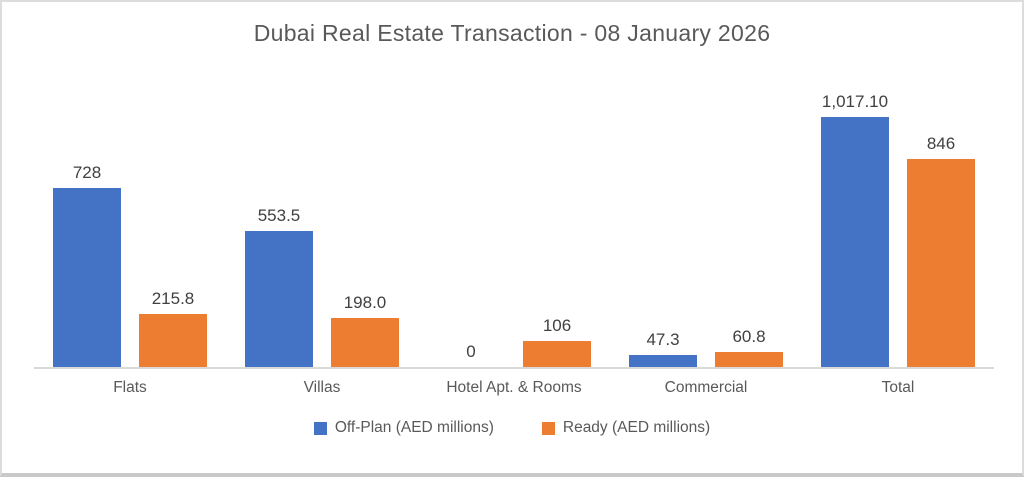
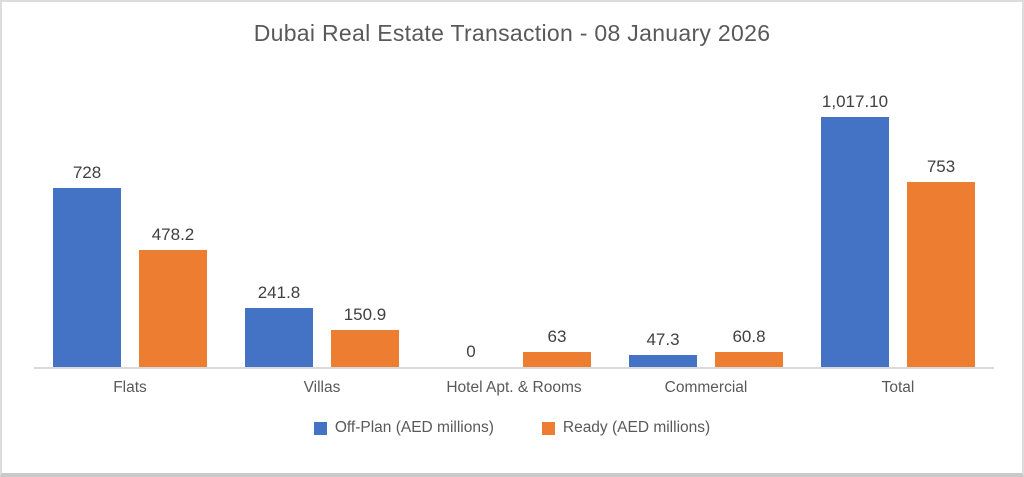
Ready (AED millions)/Flats: 215.8 -> 478.2
Off-Plan (AED millions)/Villas: 553.5 -> 241.8
Ready (AED millions)/Villas: 198.0 -> 150.9
Ready (AED millions)/Hotel Apt. & Rooms: 106 -> 63
Ready (AED millions)/Total: 846 -> 753
